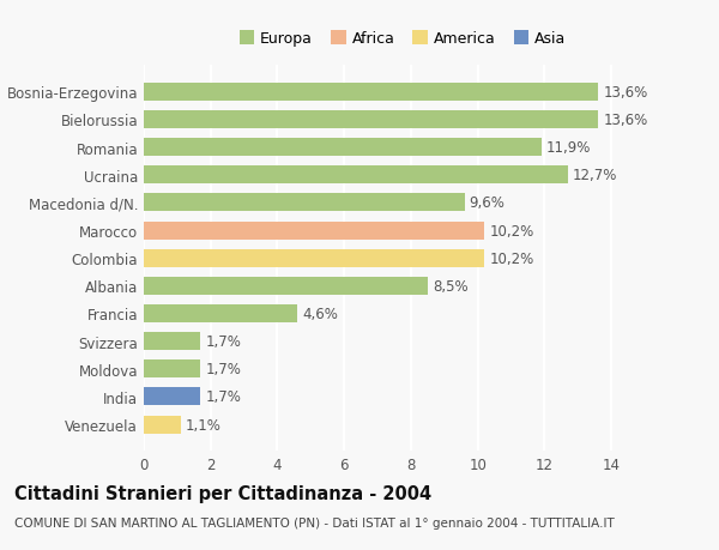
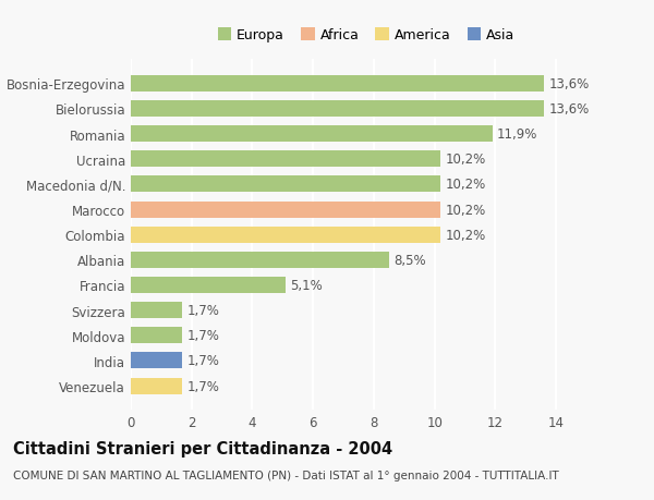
Ucraina: 12,7% -> 10,2%
Macedonia d/N.: 9,6% -> 10,2%
Francia: 4,6% -> 5,1%
Venezuela: 1,1% -> 1,7%
